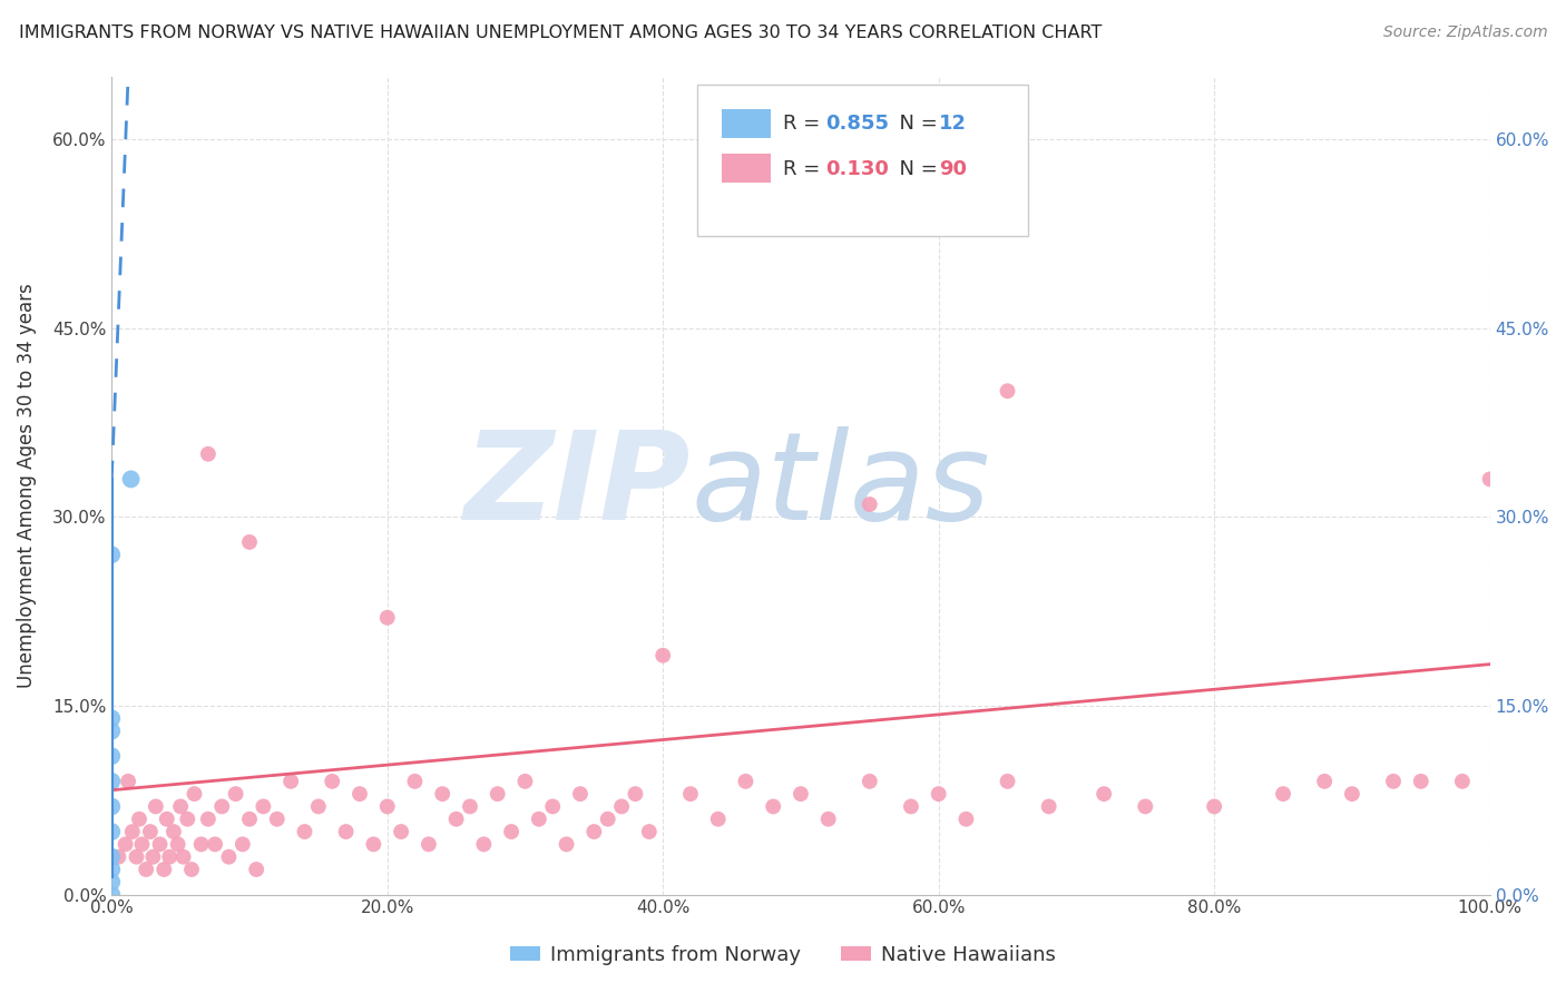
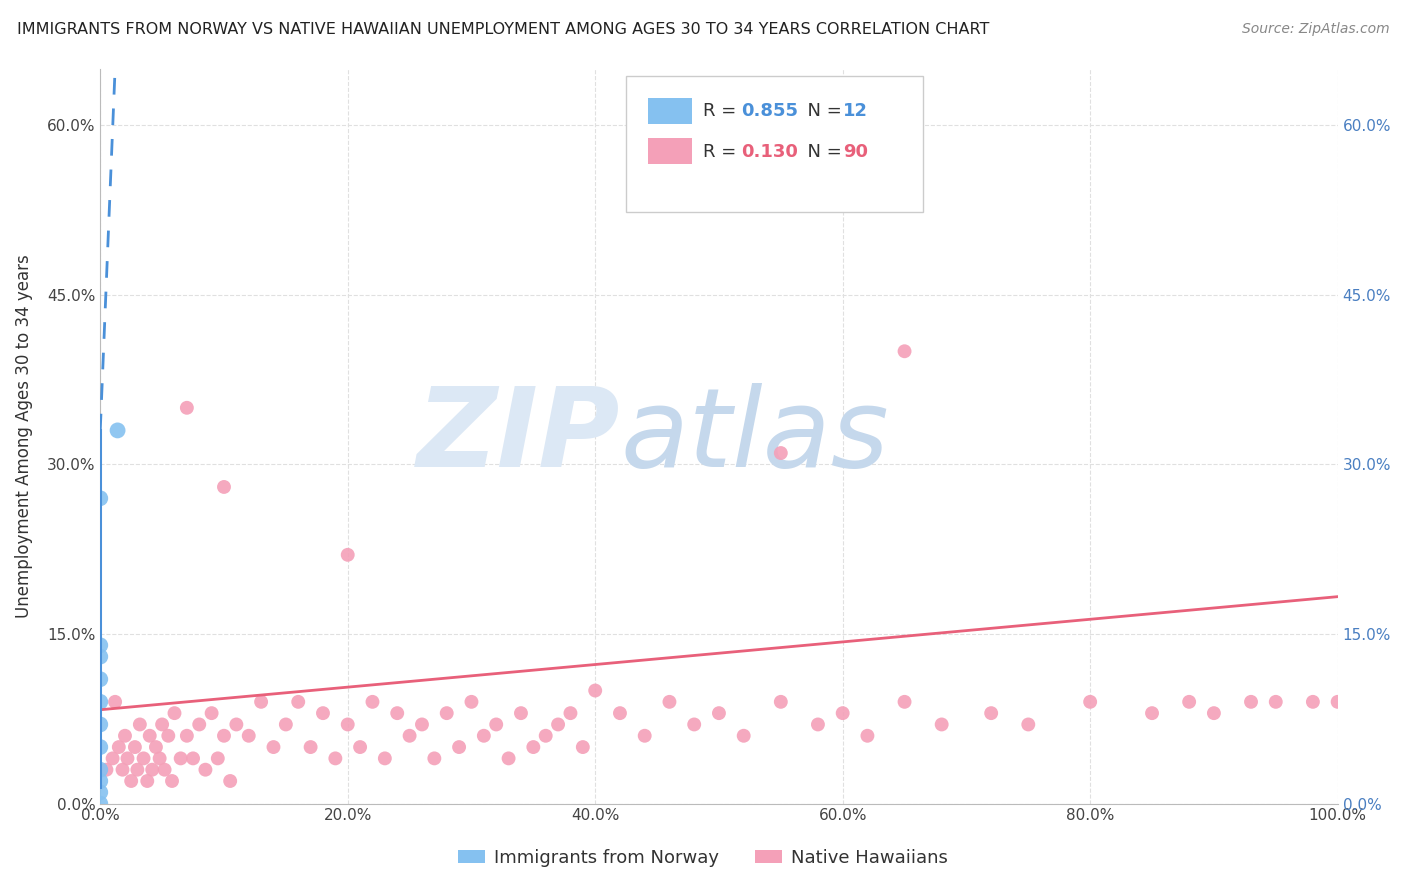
Native Hawaiians/40.0%: 19% -> 10%
Native Hawaiians/80.0%: 7% -> 9%
Native Hawaiians/100.0%: 33% -> 9%
